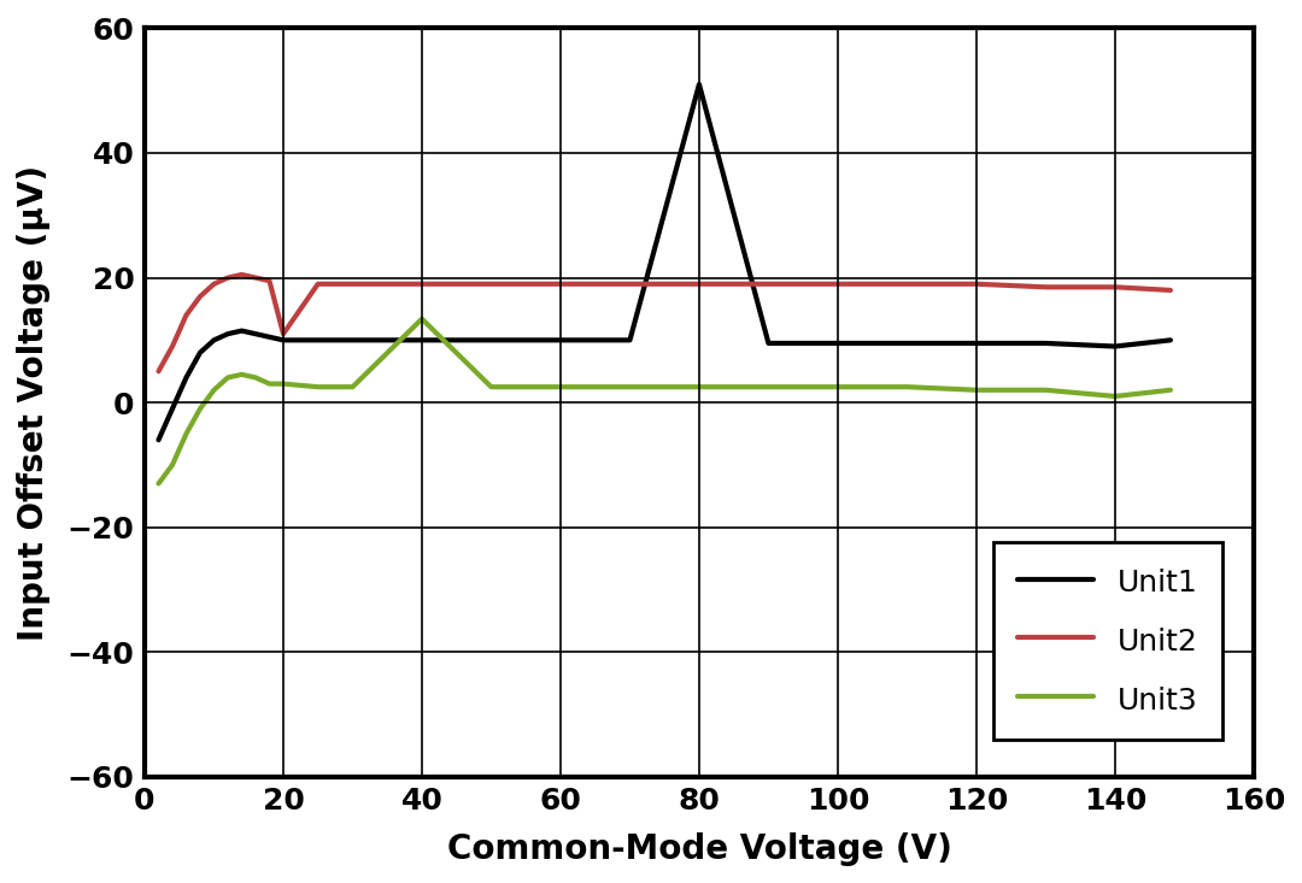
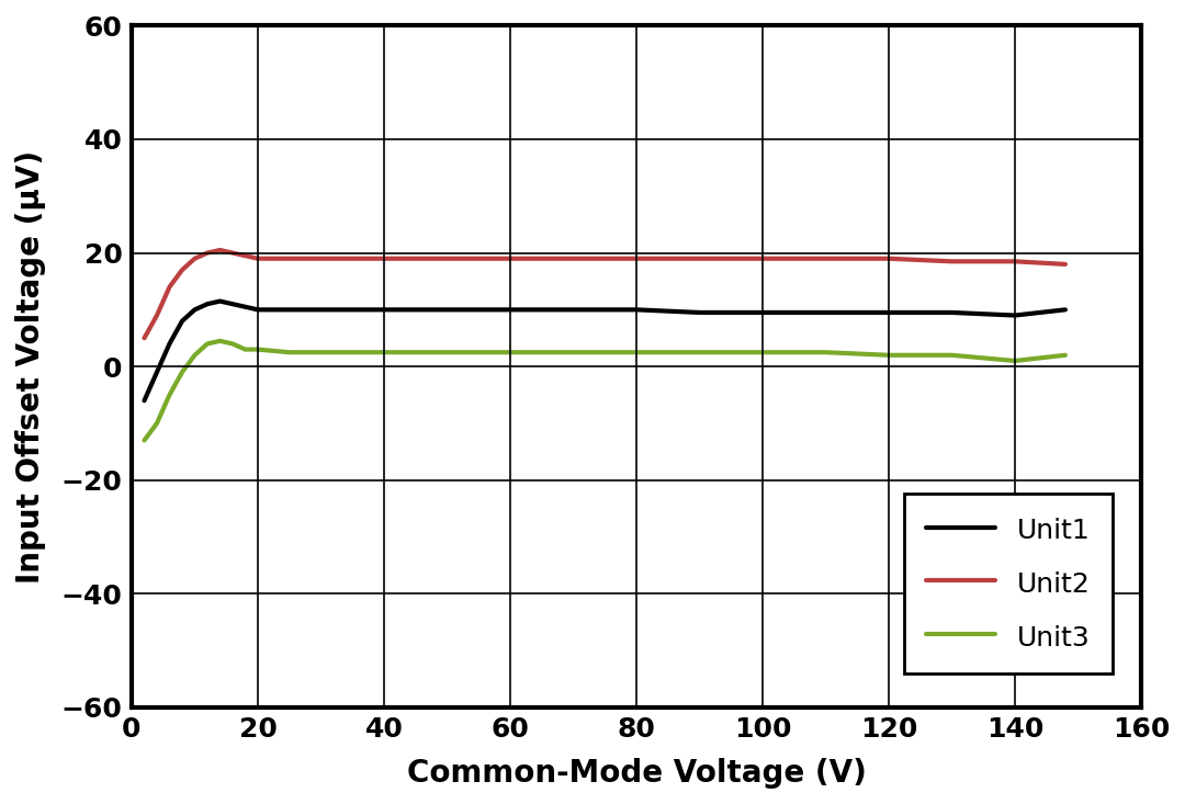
Unit2/20: 11.0 -> 19.0
Unit3/40: 13.4 -> 2.5
Unit1/80: 51.0 -> 10.0
